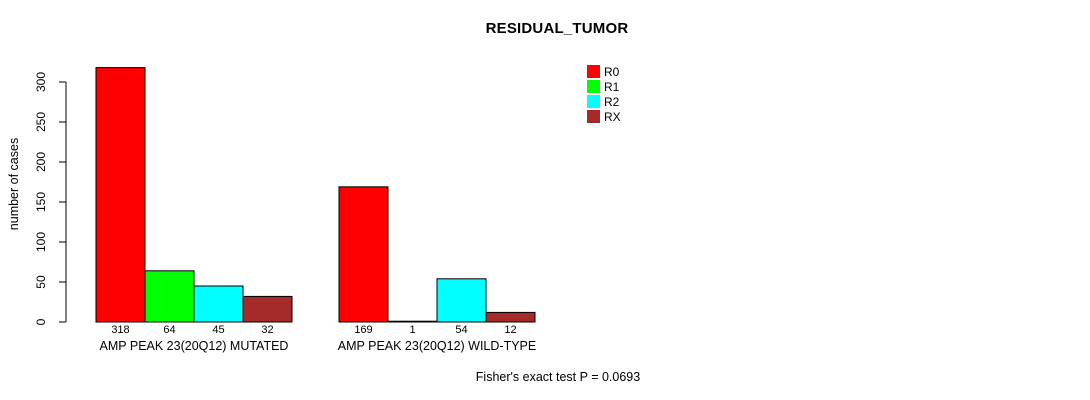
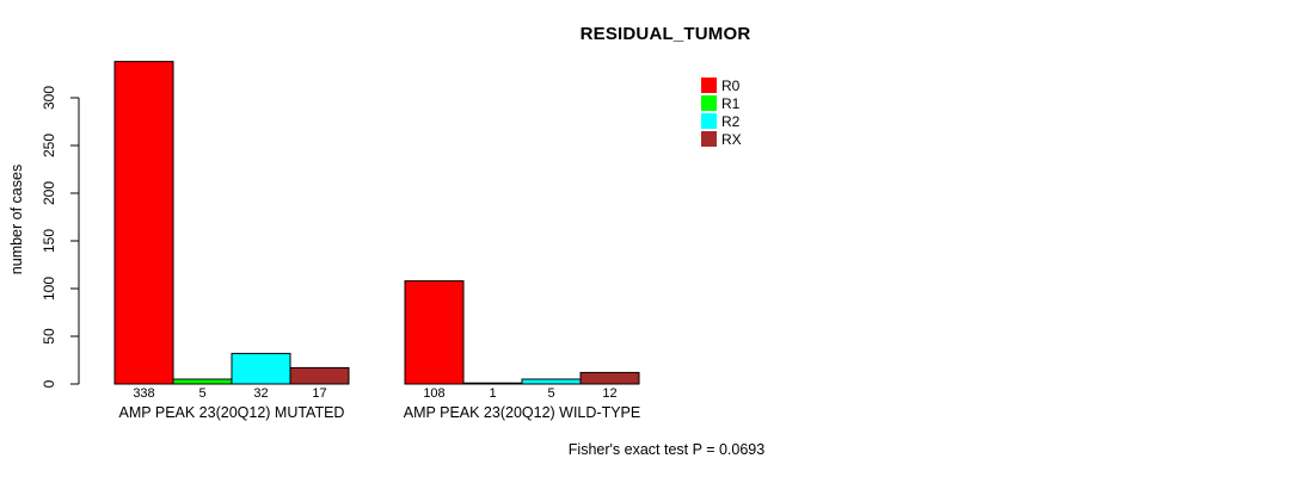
R0/AMP PEAK 23(20Q12) MUTATED: 318 -> 338
R1/AMP PEAK 23(20Q12) MUTATED: 64 -> 5
R2/AMP PEAK 23(20Q12) MUTATED: 45 -> 32
RX/AMP PEAK 23(20Q12) MUTATED: 32 -> 17
R0/AMP PEAK 23(20Q12) WILD-TYPE: 169 -> 108
R2/AMP PEAK 23(20Q12) WILD-TYPE: 54 -> 5
